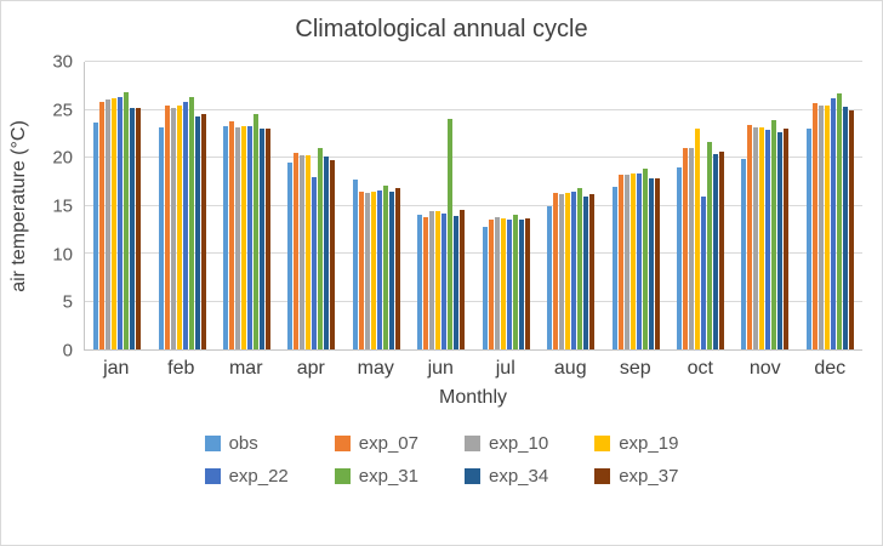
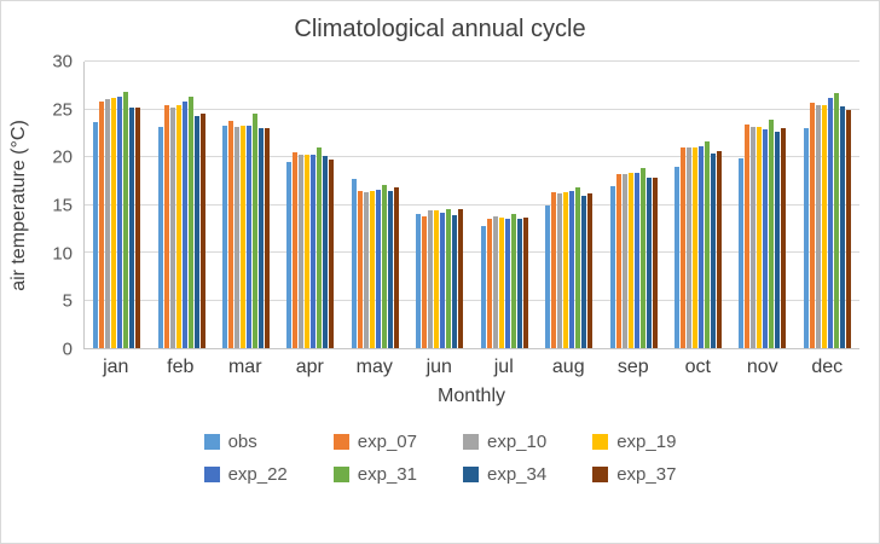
exp_22/apr: 18 -> 20
exp_31/jun: 24 -> 14
exp_19/oct: 23 -> 21
exp_22/oct: 16 -> 21
